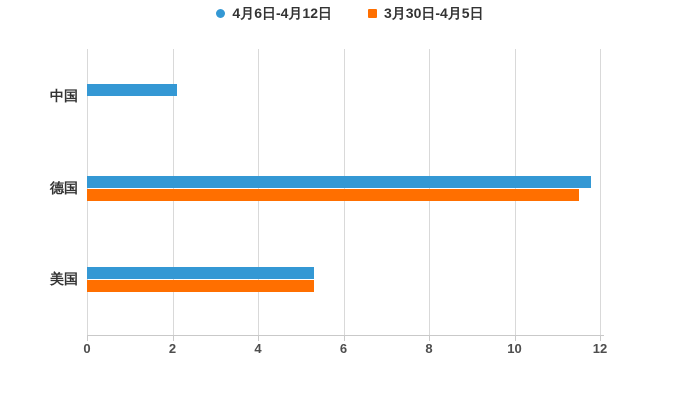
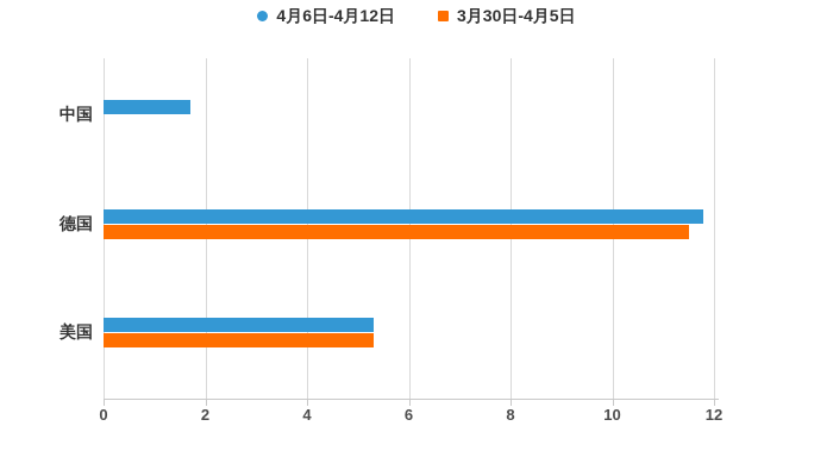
4月6日-4月12日/中国: 2.1 -> 1.7
